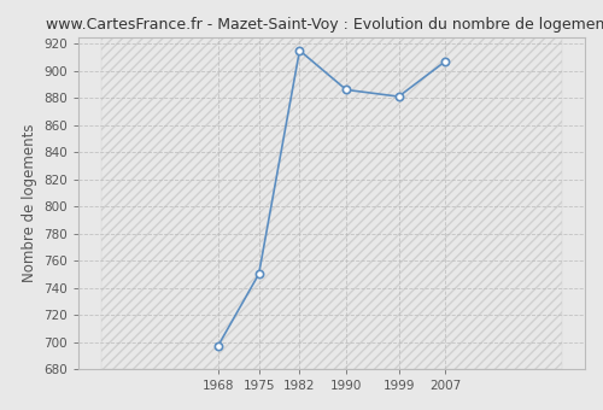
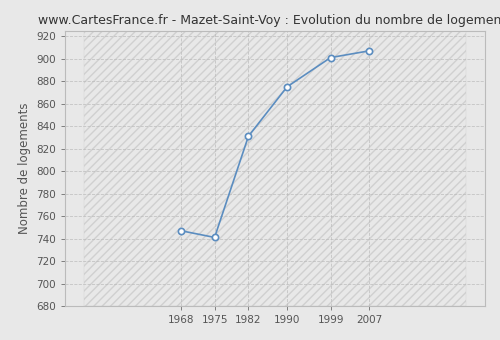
1968: 697 -> 747
1975: 750 -> 741
1982: 915 -> 831
1990: 886 -> 875
1999: 881 -> 901
